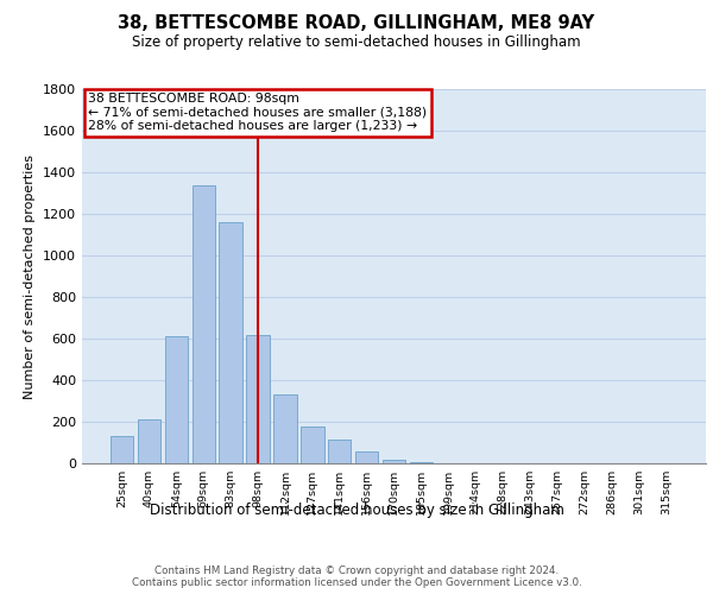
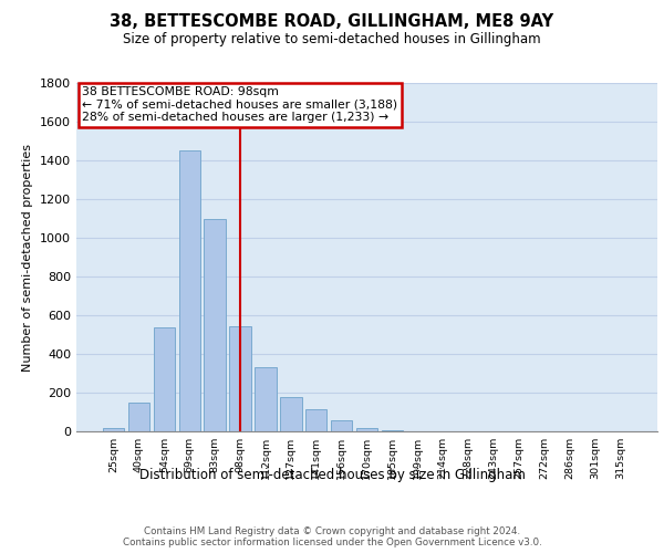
25sqm: 130 -> 20
40sqm: 210 -> 150
54sqm: 610 -> 540
69sqm: 1340 -> 1450
83sqm: 1160 -> 1100
98sqm: 620 -> 540
